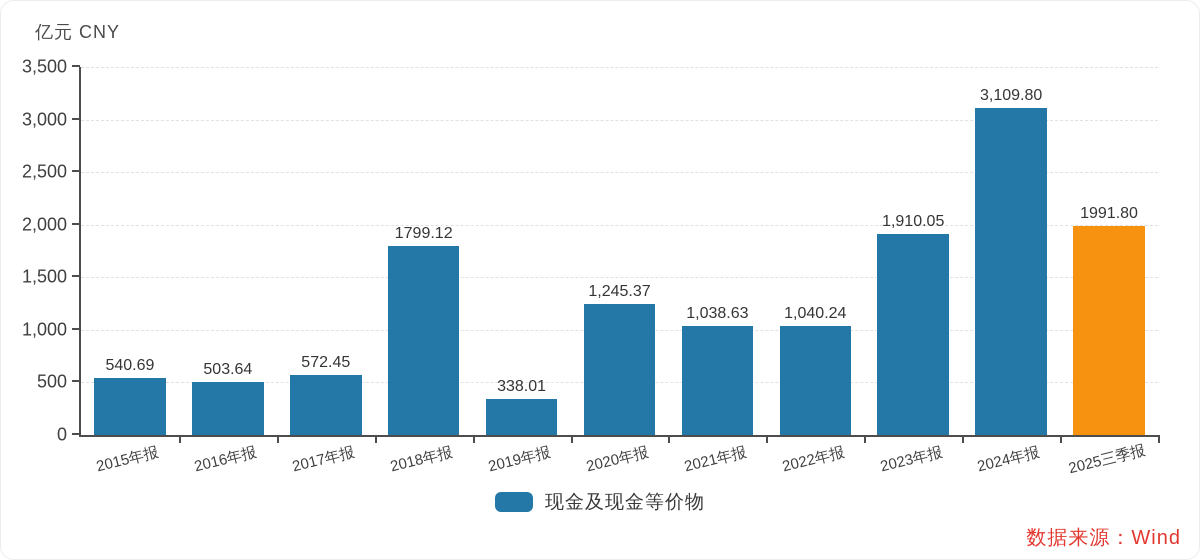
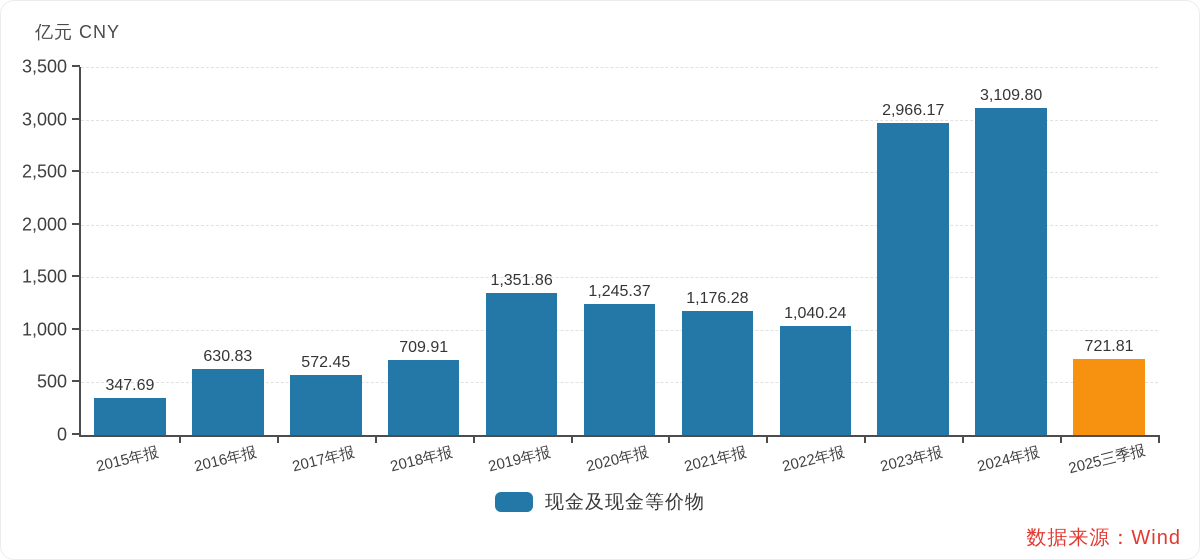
2015年报: 540.69 -> 347.69
2016年报: 503.64 -> 630.83
2018年报: 1799.12 -> 709.91
2019年报: 338.01 -> 1,351.86
2021年报: 1,038.63 -> 1,176.28
2023年报: 1,910.05 -> 2,966.17
2025三季报: 1991.80 -> 721.81
